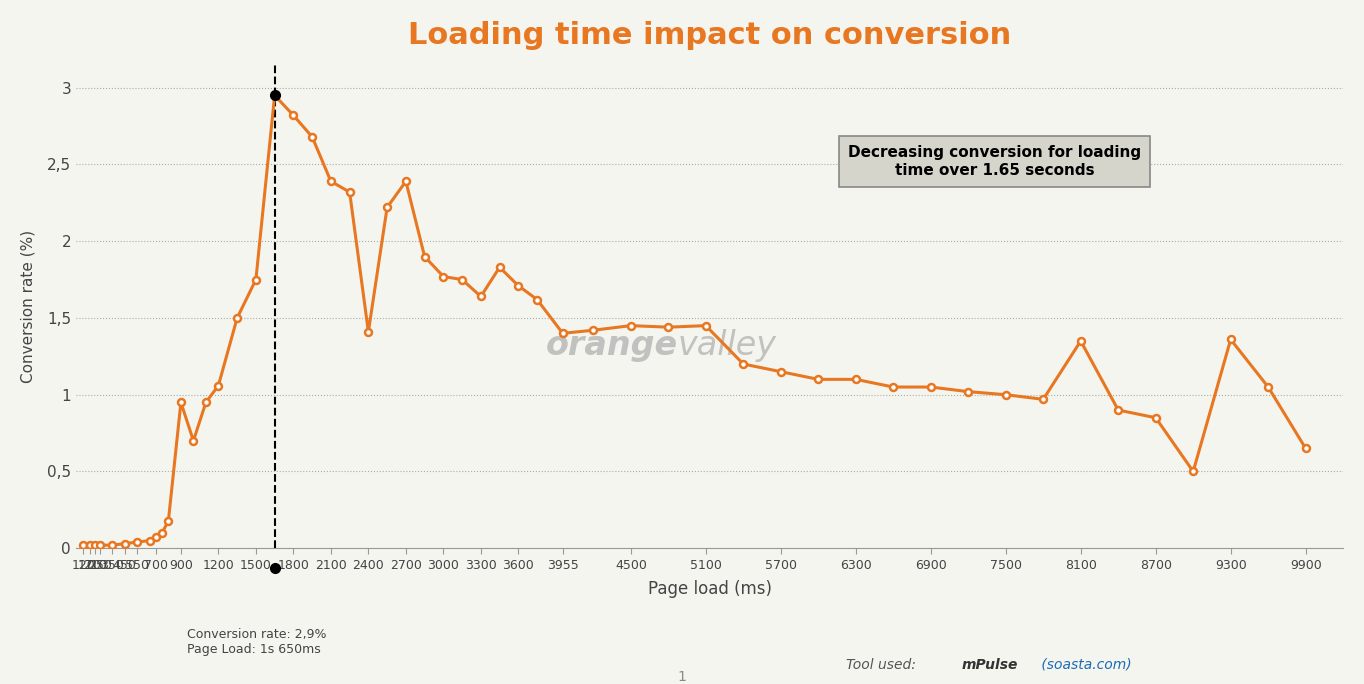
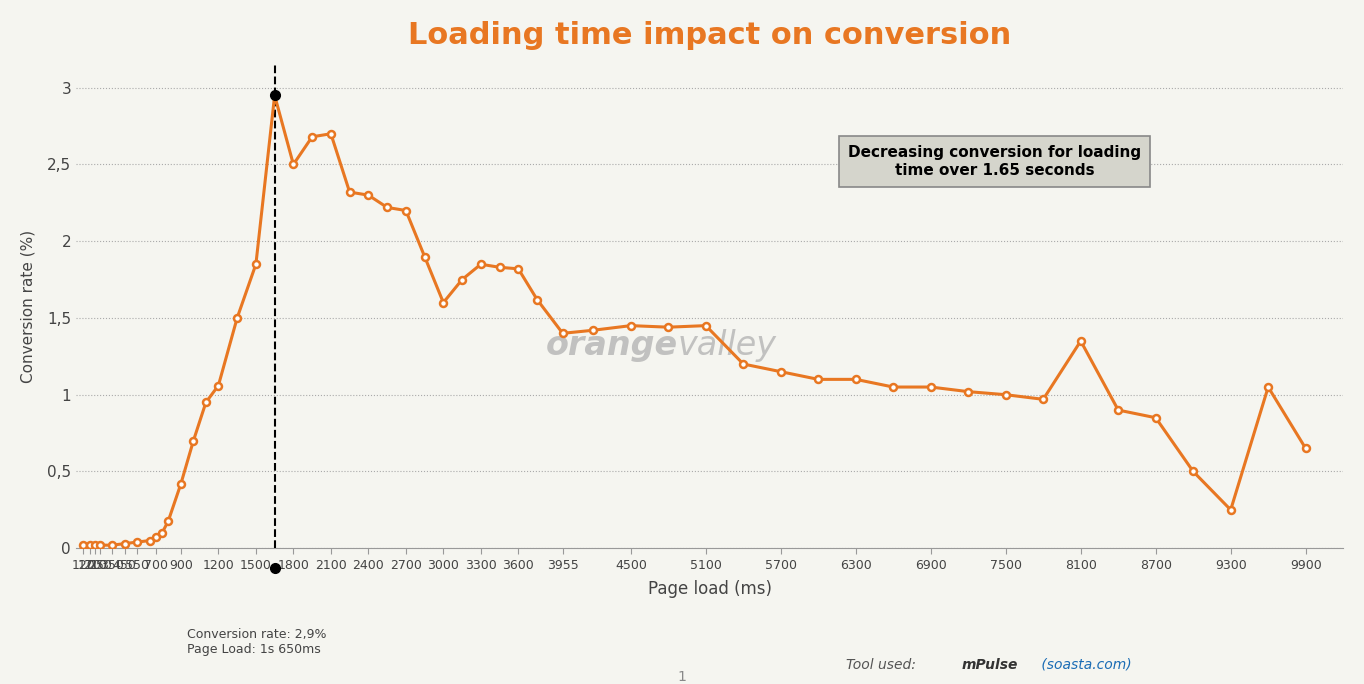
900: 0,95 -> 0,42
1500: 1,75 -> 1,85
1800: 2,82 -> 2,50
2100: 2,39 -> 2,70
2400: 1,41 -> 2,30
2700: 2,39 -> 2,20
3000: 1,77 -> 1,60
3300: 1,64 -> 1,85
3600: 1,71 -> 1,82
9300: 1,36 -> 0,25
